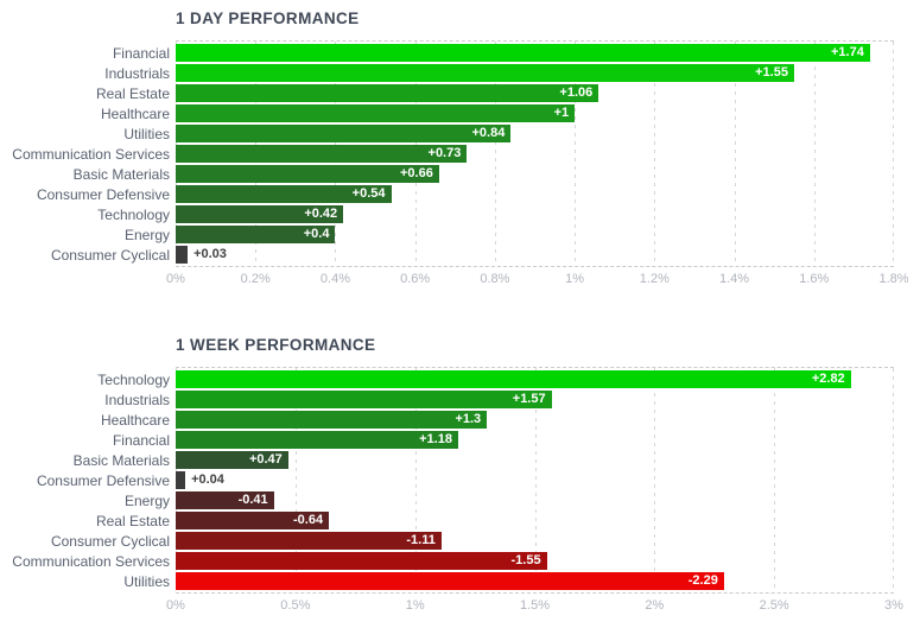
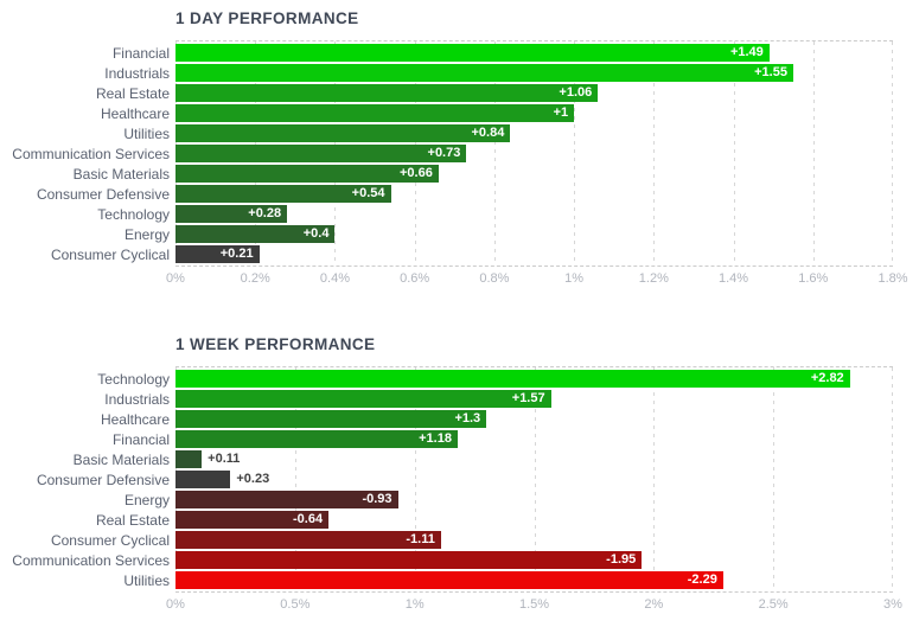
1 DAY PERFORMANCE/Financial: +1.74 -> +1.49
1 DAY PERFORMANCE/Technology: +0.42 -> +0.28
1 DAY PERFORMANCE/Consumer Cyclical: +0.03 -> +0.21
1 WEEK PERFORMANCE/Basic Materials: +0.47 -> +0.11
1 WEEK PERFORMANCE/Consumer Defensive: +0.04 -> +0.23
1 WEEK PERFORMANCE/Energy: -0.41 -> -0.93
1 WEEK PERFORMANCE/Communication Services: -1.55 -> -1.95
